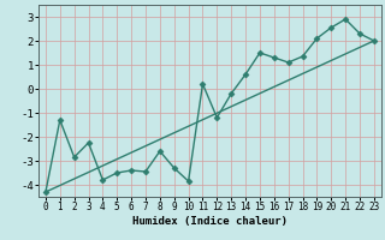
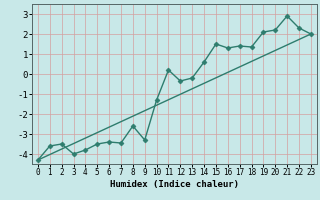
1: -1.30 -> -3.60
2: -2.85 -> -3.50
3: -2.25 -> -4.00
10: -3.85 -> -1.30
12: -1.20 -> -0.35
17: 1.10 -> 1.40
20: 2.55 -> 2.20
